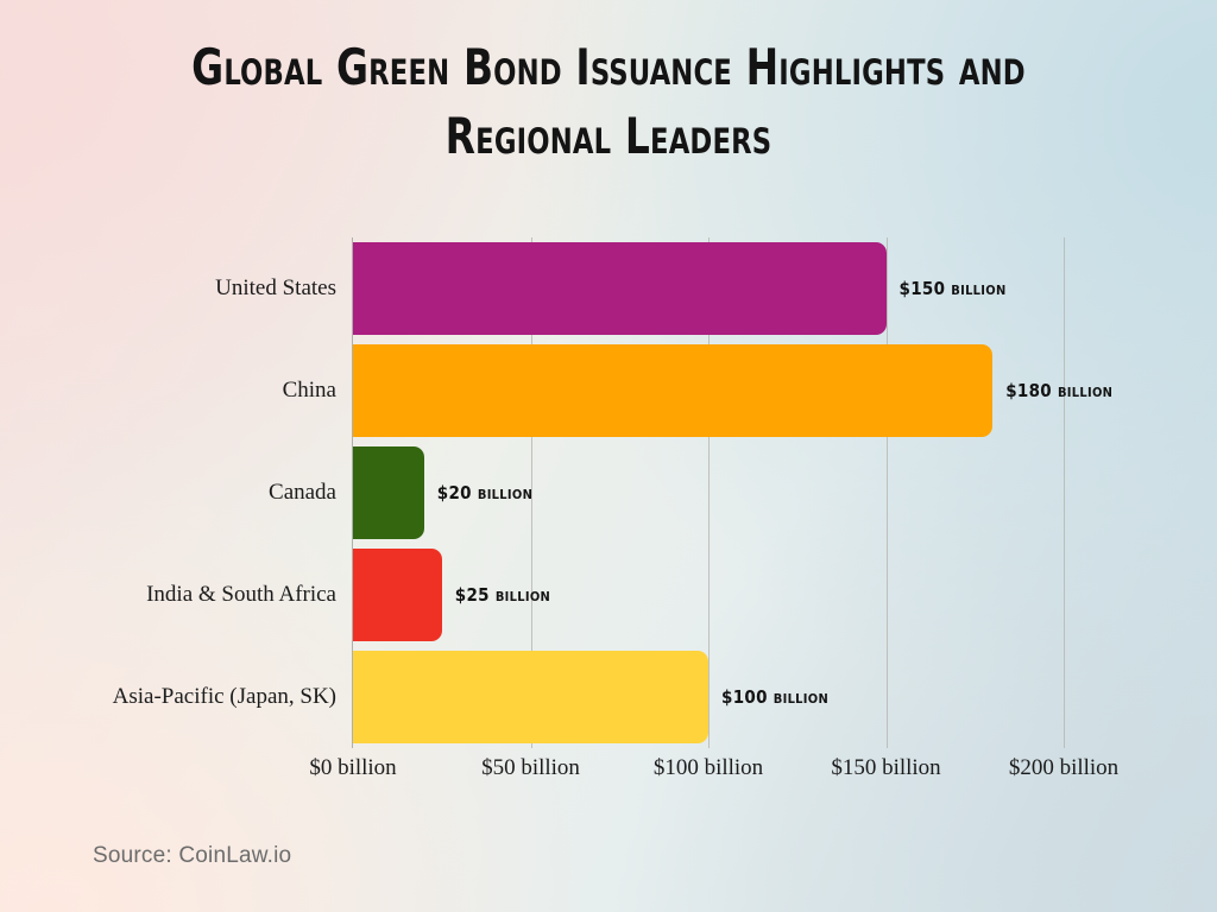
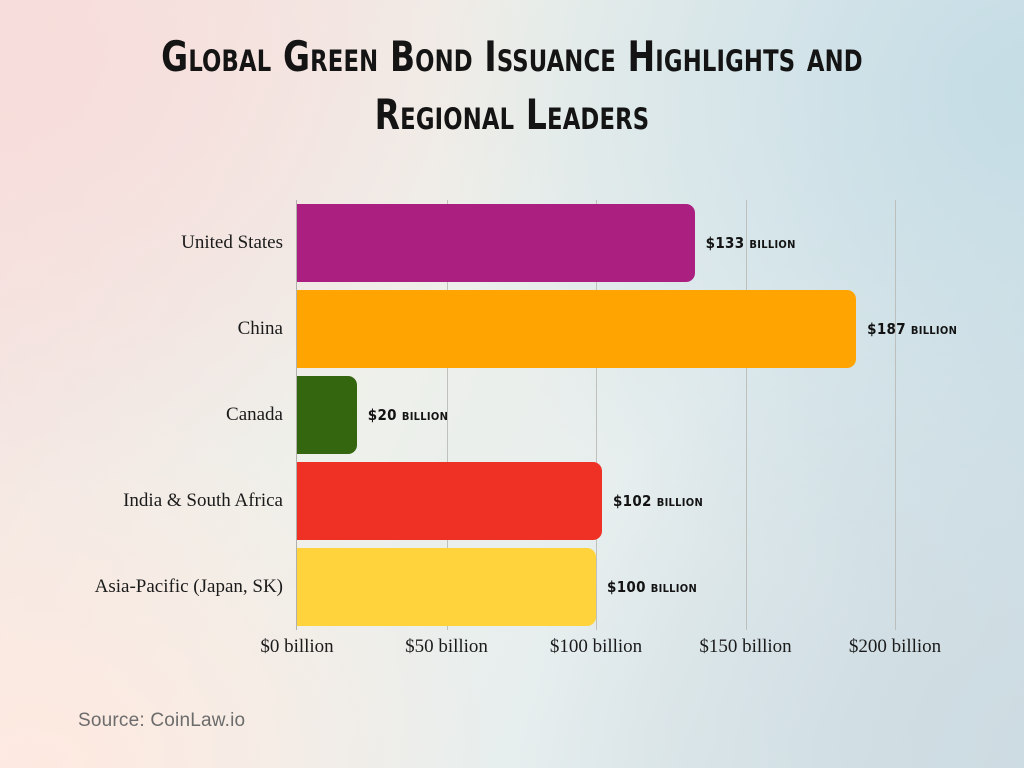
United States: $150 -> $133
China: $180 -> $187
India & South Africa: $25 -> $102
